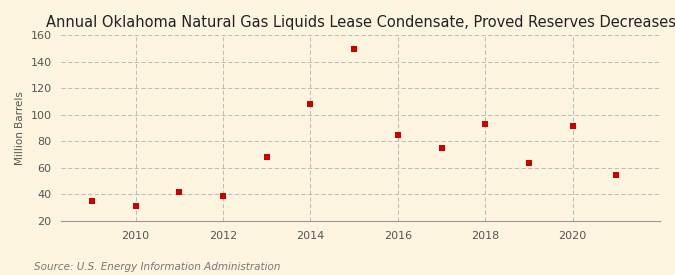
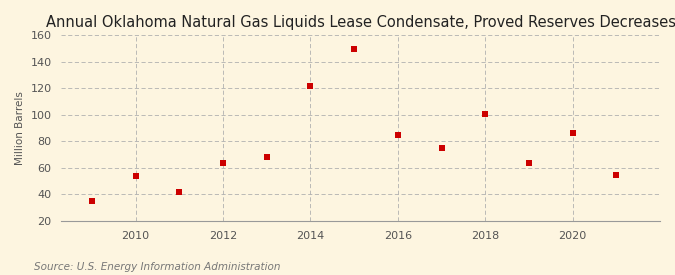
2010: 31 -> 54
2012: 39 -> 64
2014: 108 -> 122
2018: 93 -> 101
2020: 92 -> 86
